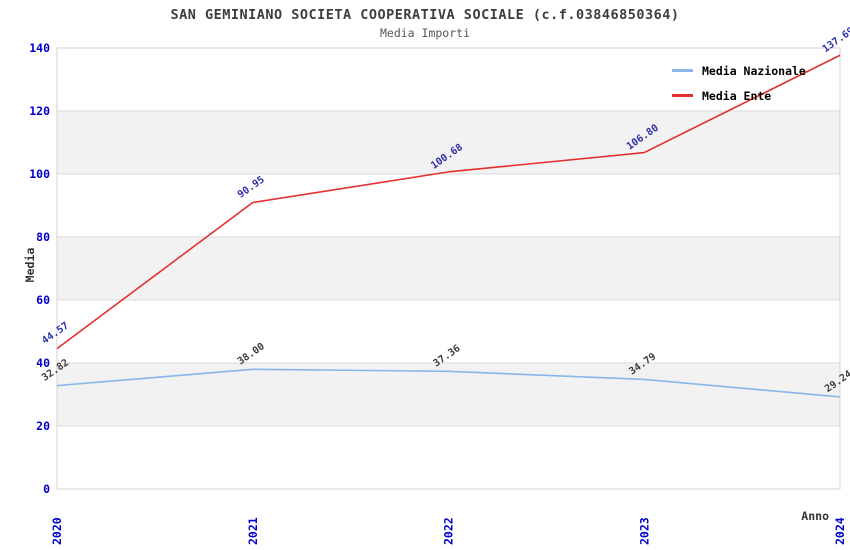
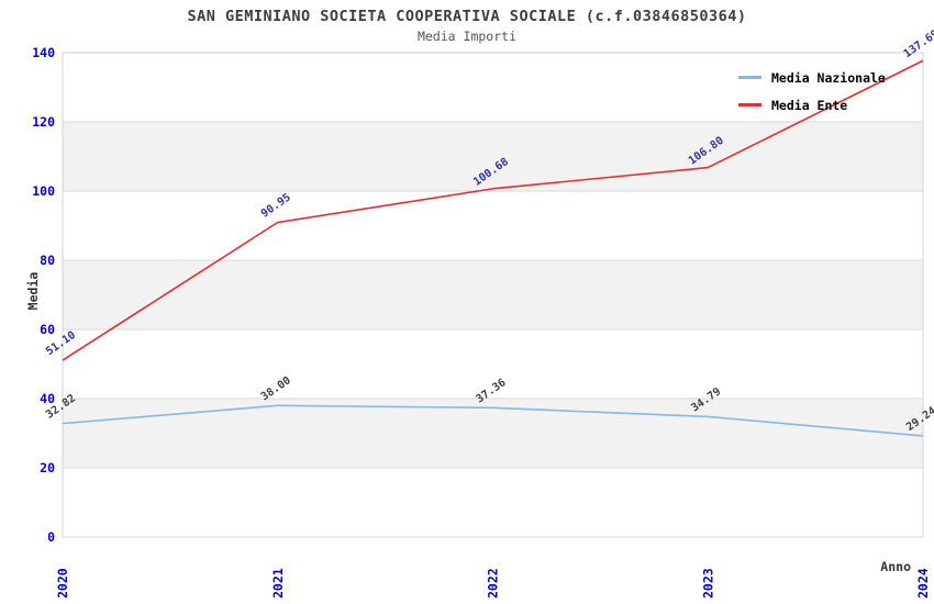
Media Ente/2020: 44.57 -> 51.10
